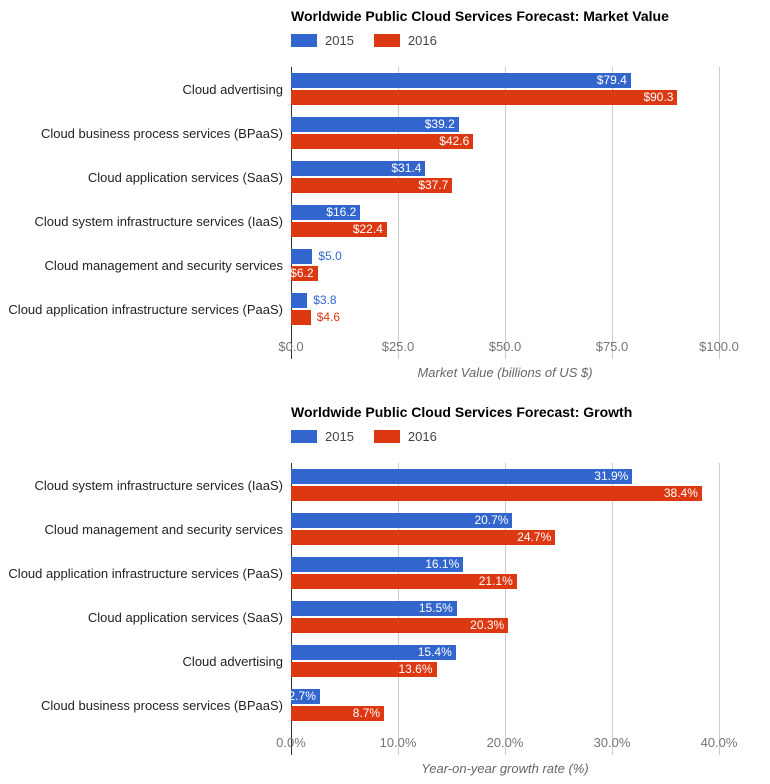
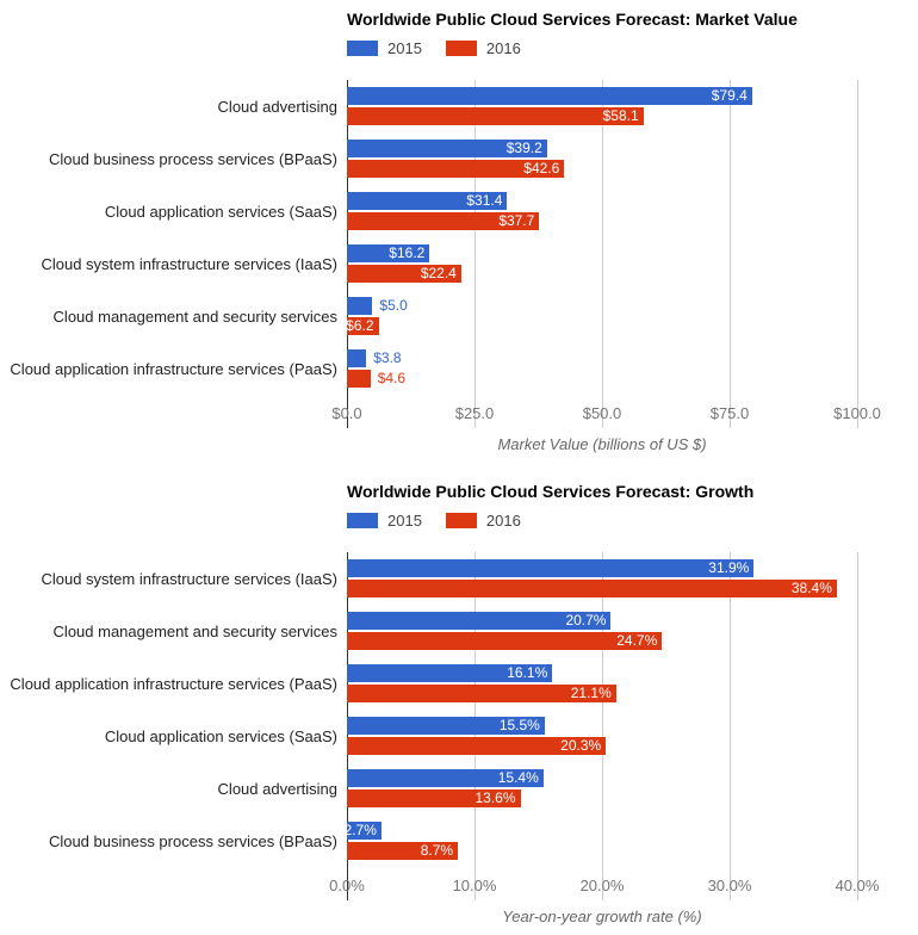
Worldwide Public Cloud Services Forecast: Market Value/2016/Cloud advertising: $90.3 -> $58.1
